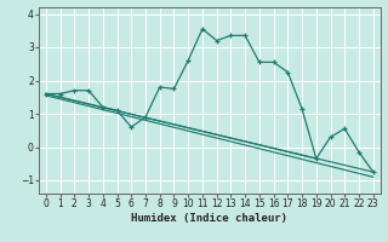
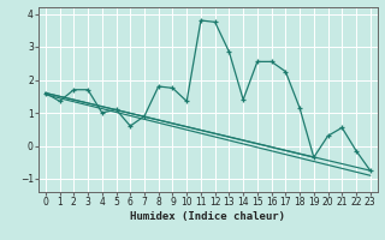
1: 1.60 -> 1.35
4: 1.20 -> 1.00
10: 2.60 -> 1.35
11: 3.55 -> 3.80
12: 3.20 -> 3.75
13: 3.35 -> 2.85
14: 3.35 -> 1.40
